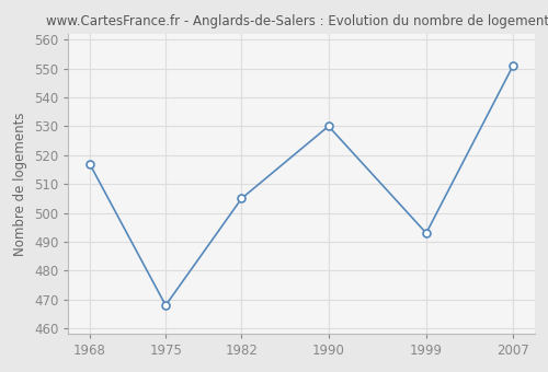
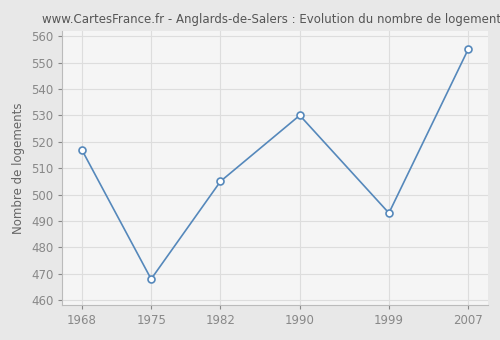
2007: 551 -> 555
